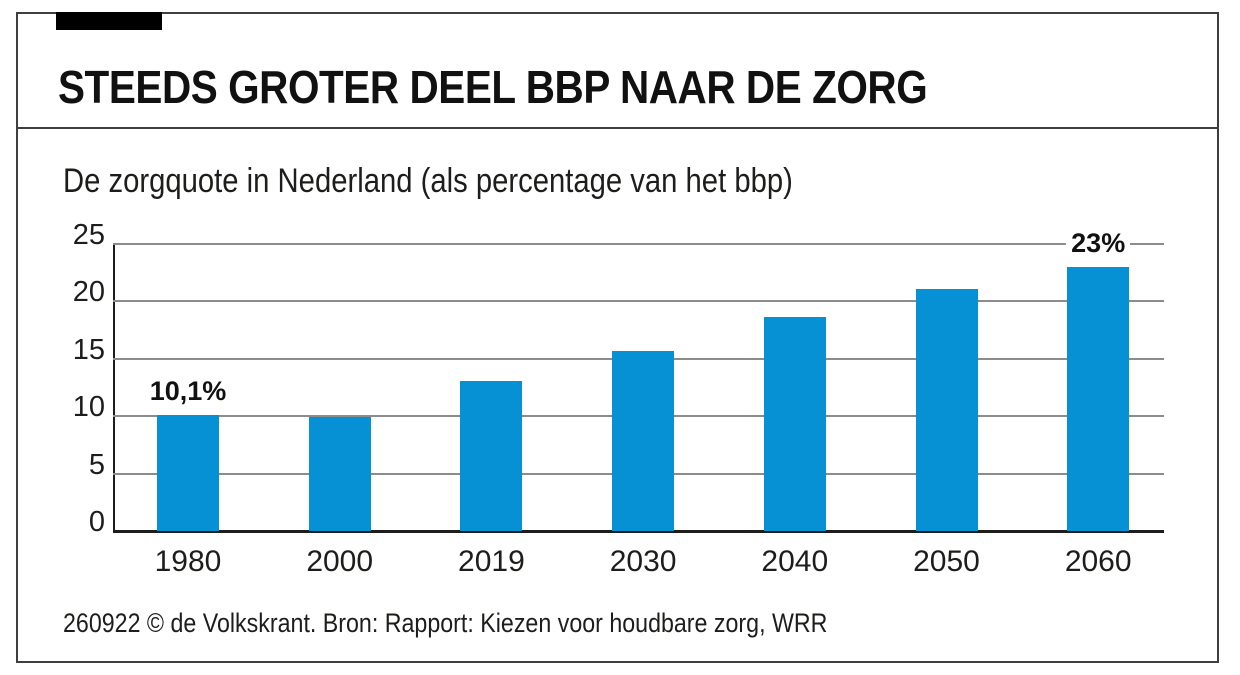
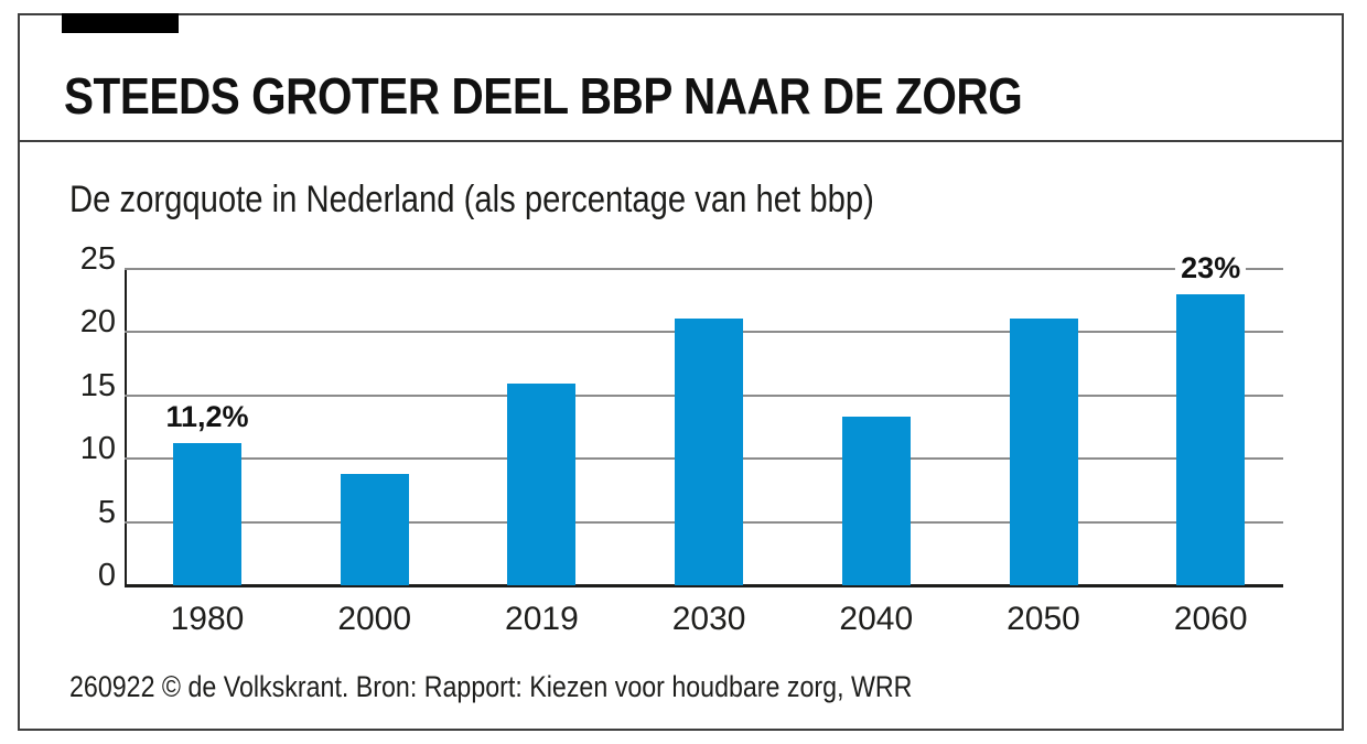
1980: 10,1% -> 11,2%
2000: 9.9 -> 8.8
2019: 13.1 -> 15.9
2030: 15.7 -> 21.1
2040: 18.6 -> 13.3
